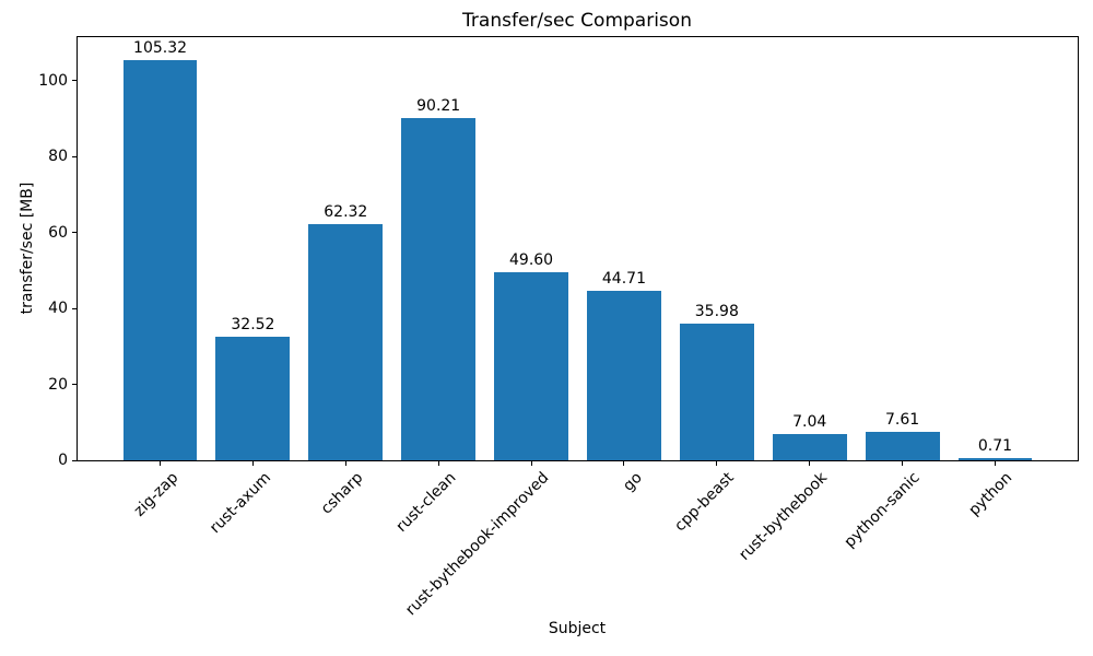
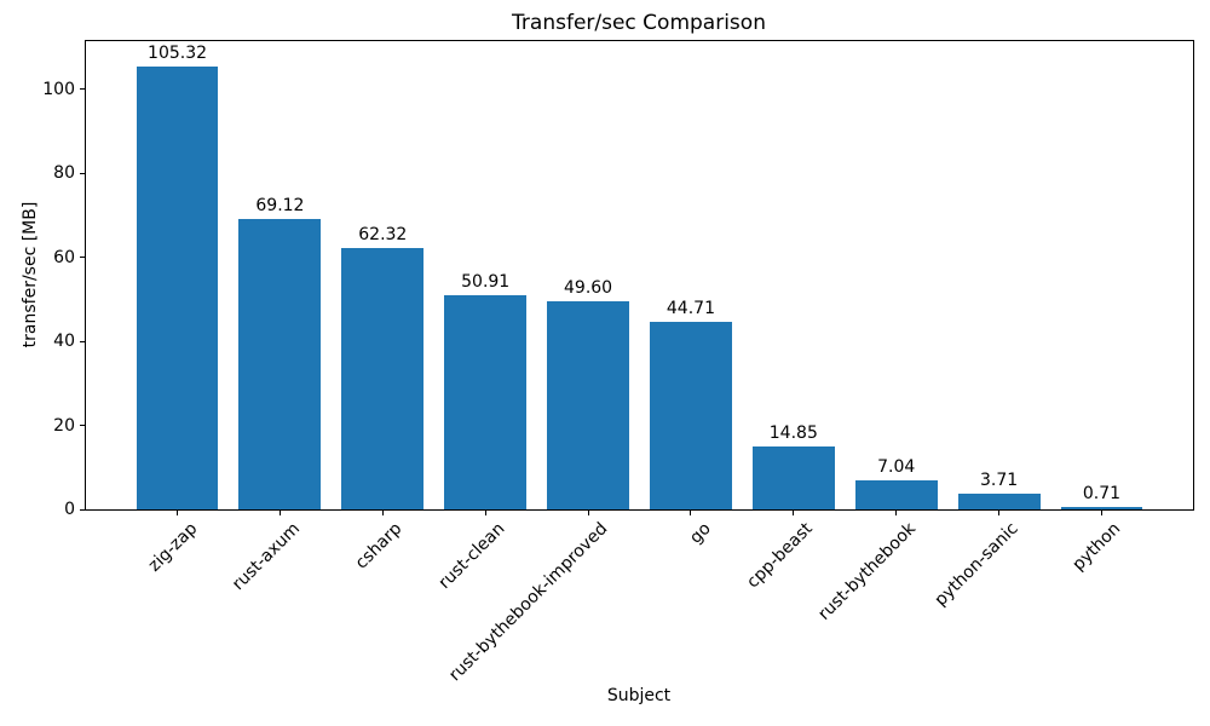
rust-axum: 32.52 -> 69.12
rust-clean: 90.21 -> 50.91
cpp-beast: 35.98 -> 14.85
python-sanic: 7.61 -> 3.71
